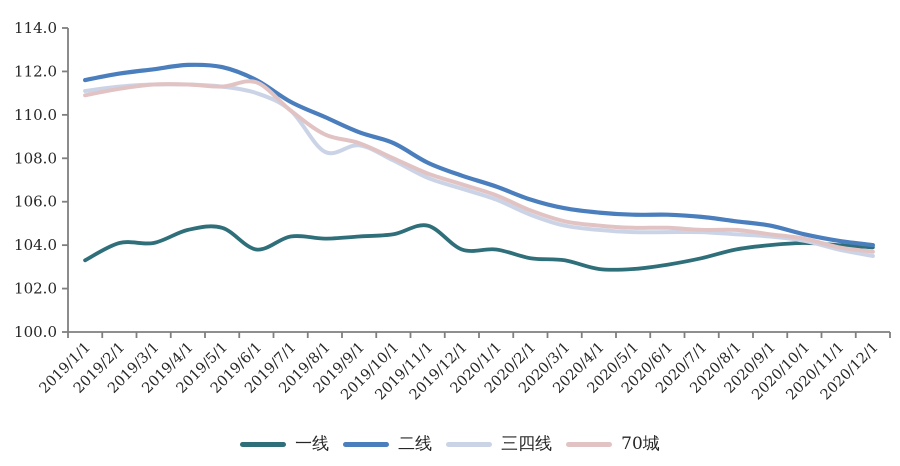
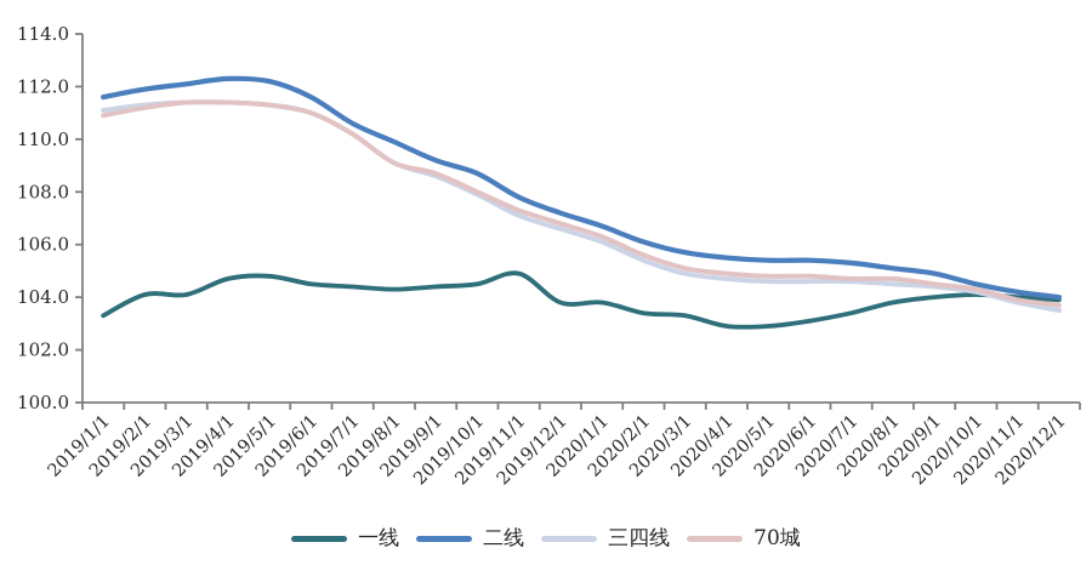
一线/2019/6/1: 103.8 -> 104.5
70城/2019/6/1: 111.5 -> 111.0
三四线/2019/8/1: 108.3 -> 109.1
